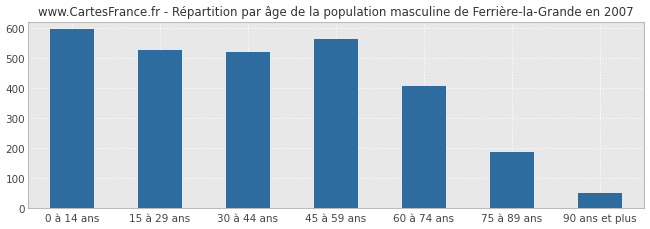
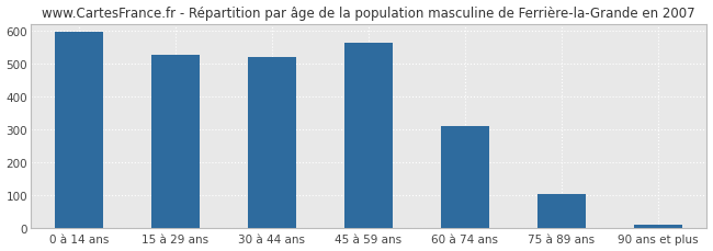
60 à 74 ans: 405 -> 308
75 à 89 ans: 185 -> 103
90 ans et plus: 50 -> 10
